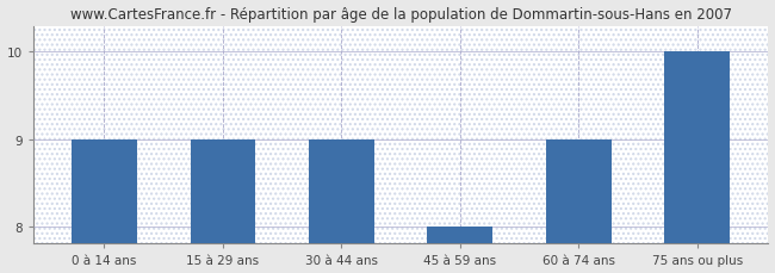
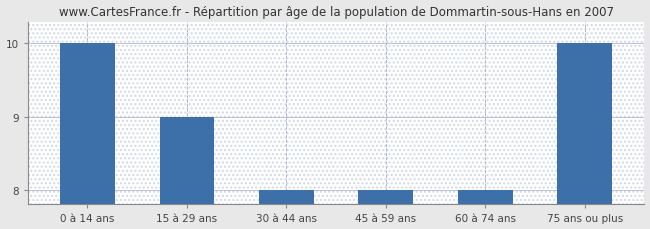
0 à 14 ans: 9 -> 10
30 à 44 ans: 9 -> 8
60 à 74 ans: 9 -> 8
